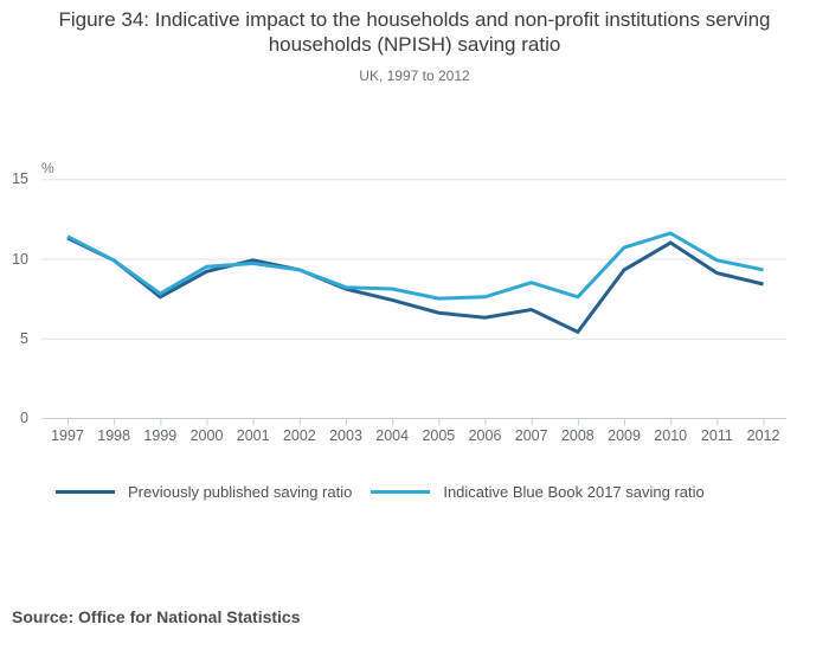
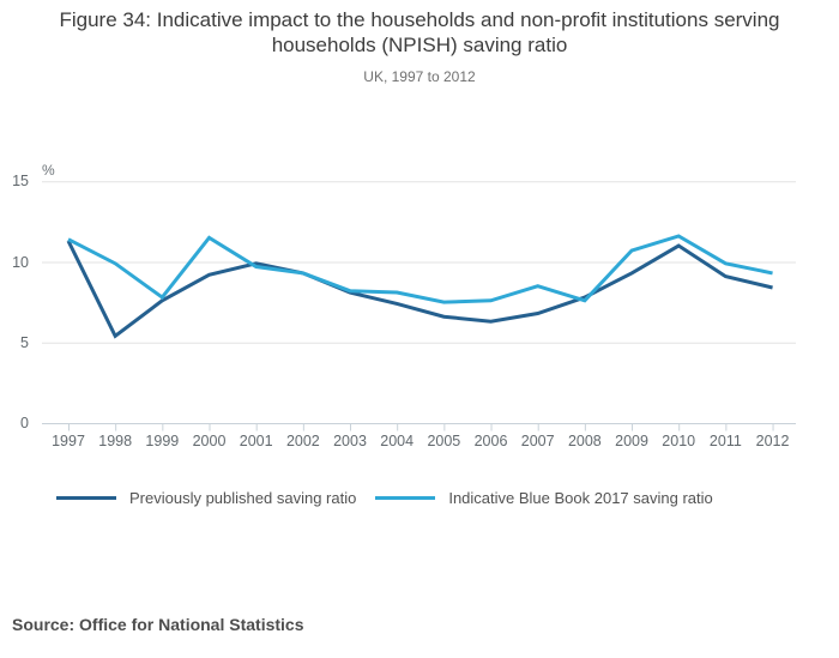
Previously published saving ratio/1998: 9.9 -> 5.4
Indicative Blue Book 2017 saving ratio/2000: 9.5 -> 11.5
Previously published saving ratio/2008: 5.4 -> 7.8
